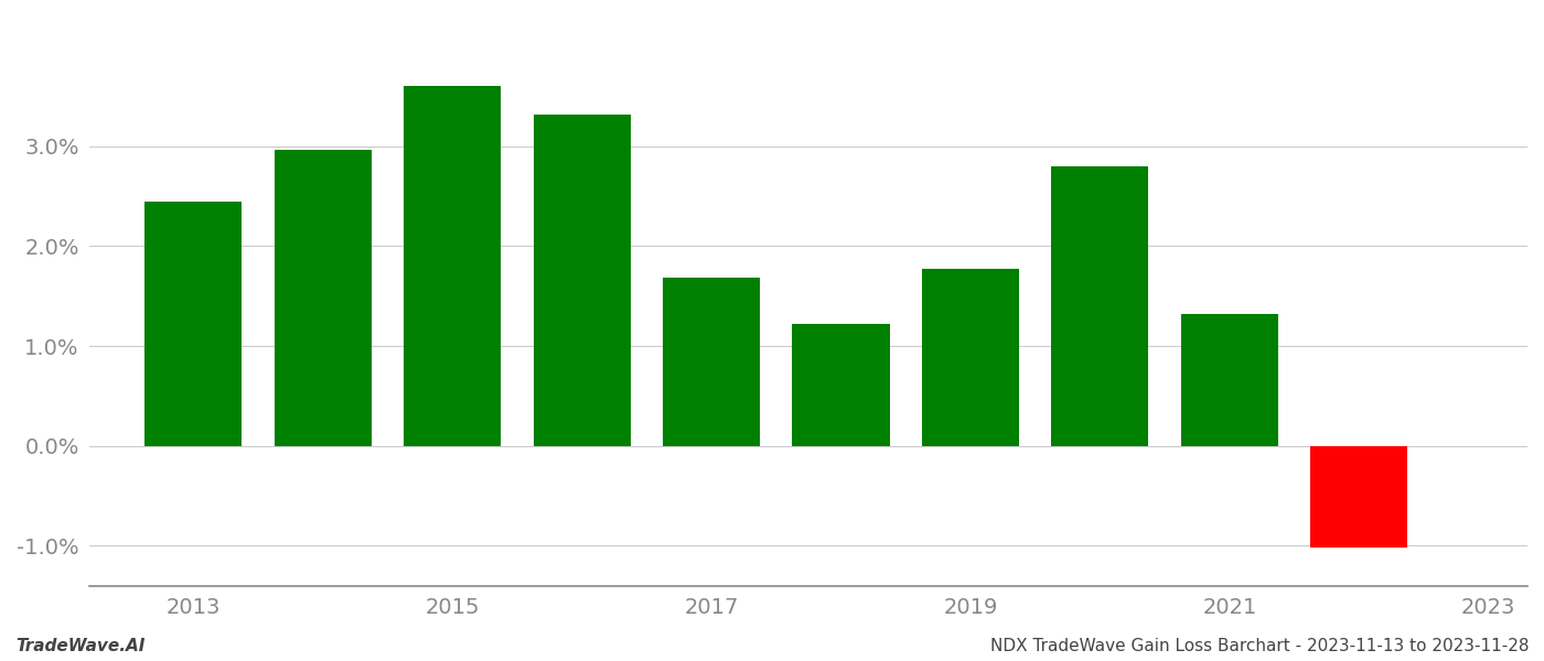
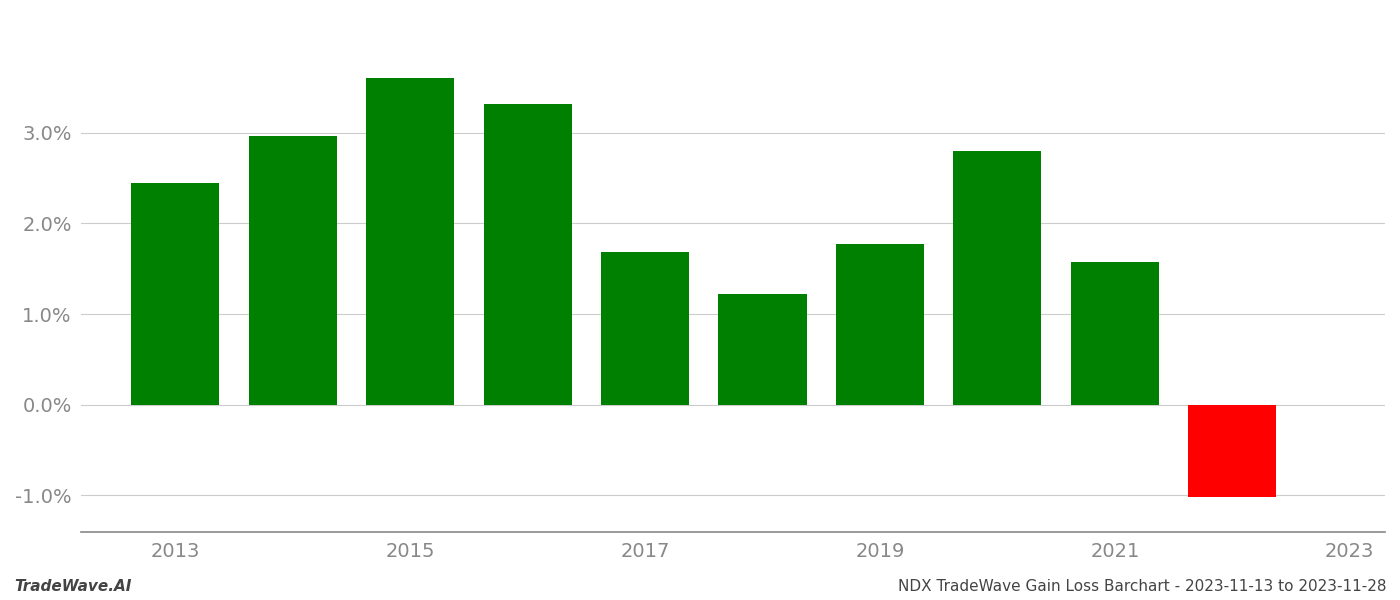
2021: 1.32% -> 1.58%
